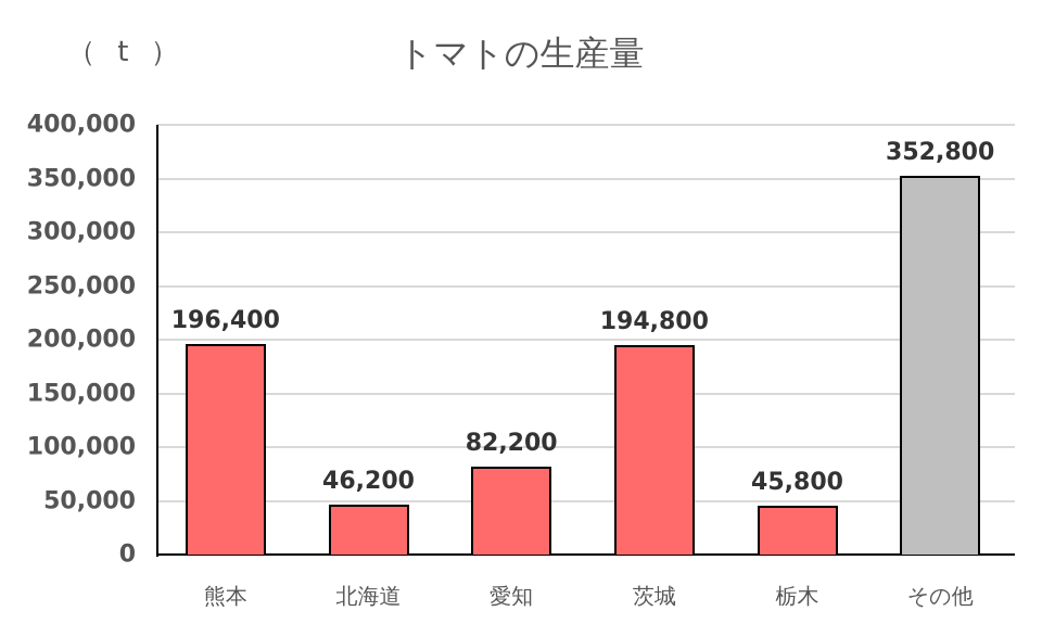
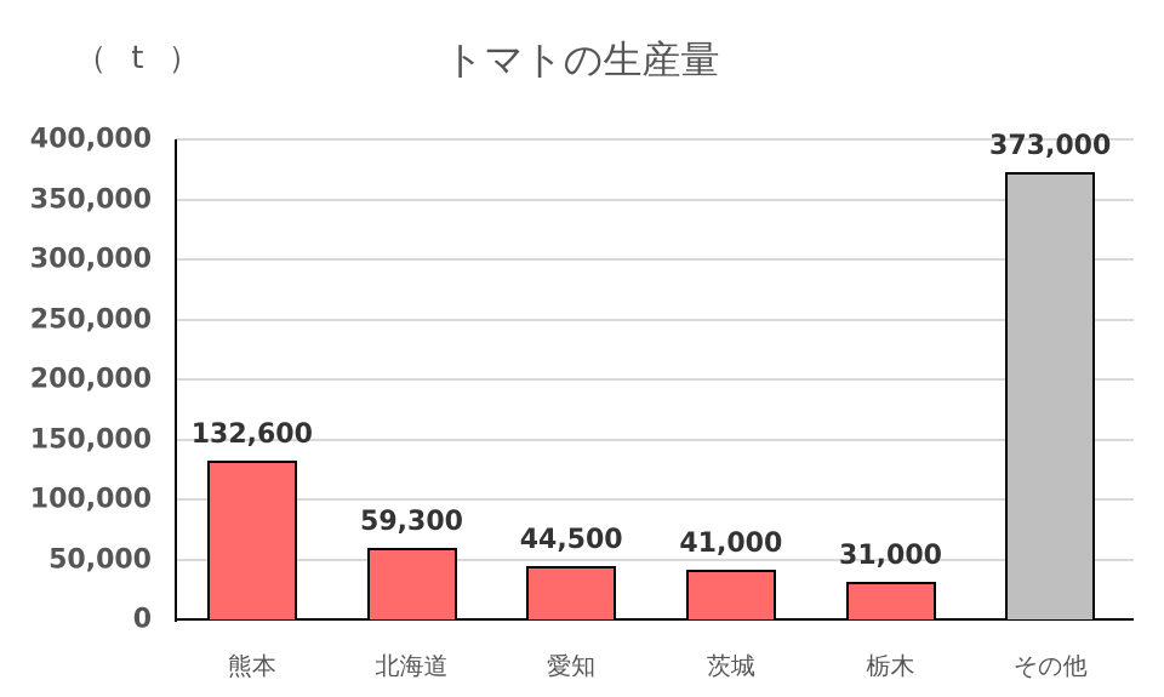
熊本: 196,400 -> 132,600
北海道: 46,200 -> 59,300
愛知: 82,200 -> 44,500
茨城: 194,800 -> 41,000
栃木: 45,800 -> 31,000
その他: 352,800 -> 373,000
